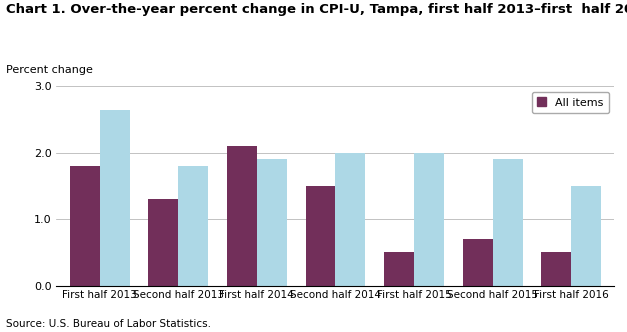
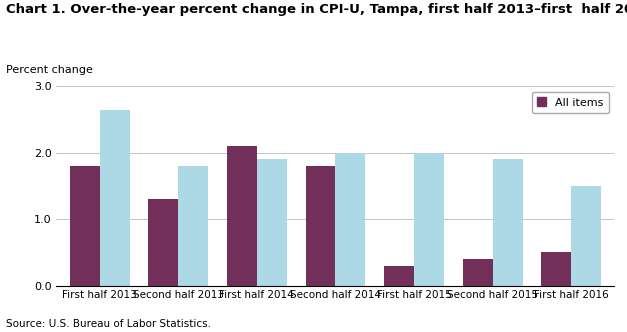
All items/Second half 2014: 1.5 -> 1.8
All items/First half 2015: 0.5 -> 0.3
All items/Second half 2015: 0.7 -> 0.4
